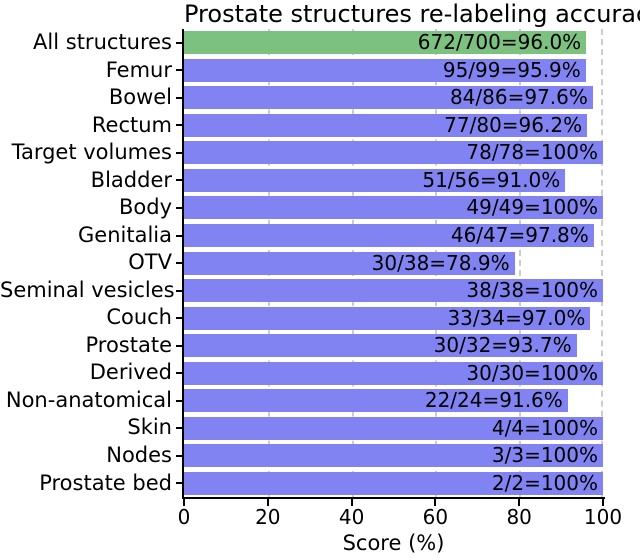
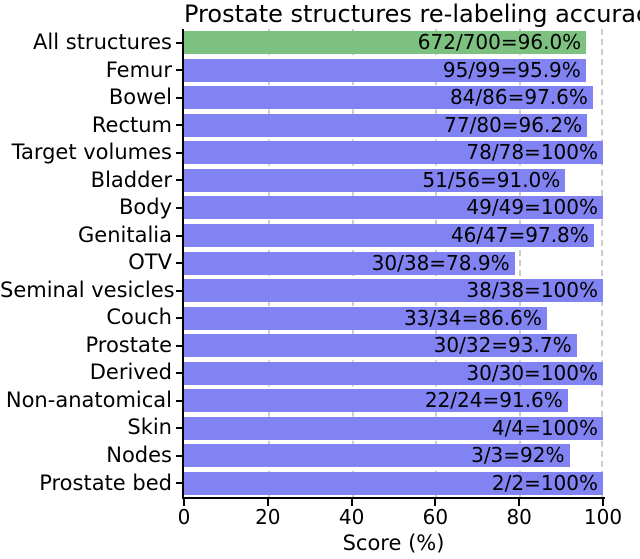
Couch: 97.0 -> 86.6
Nodes: 100 -> 92
